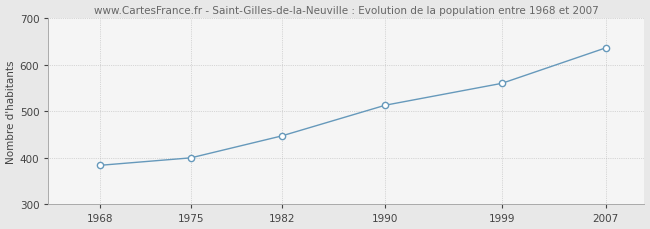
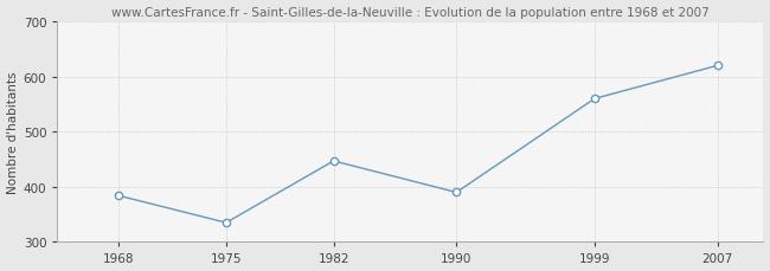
1975: 400 -> 335
1990: 513 -> 390
2007: 636 -> 620
